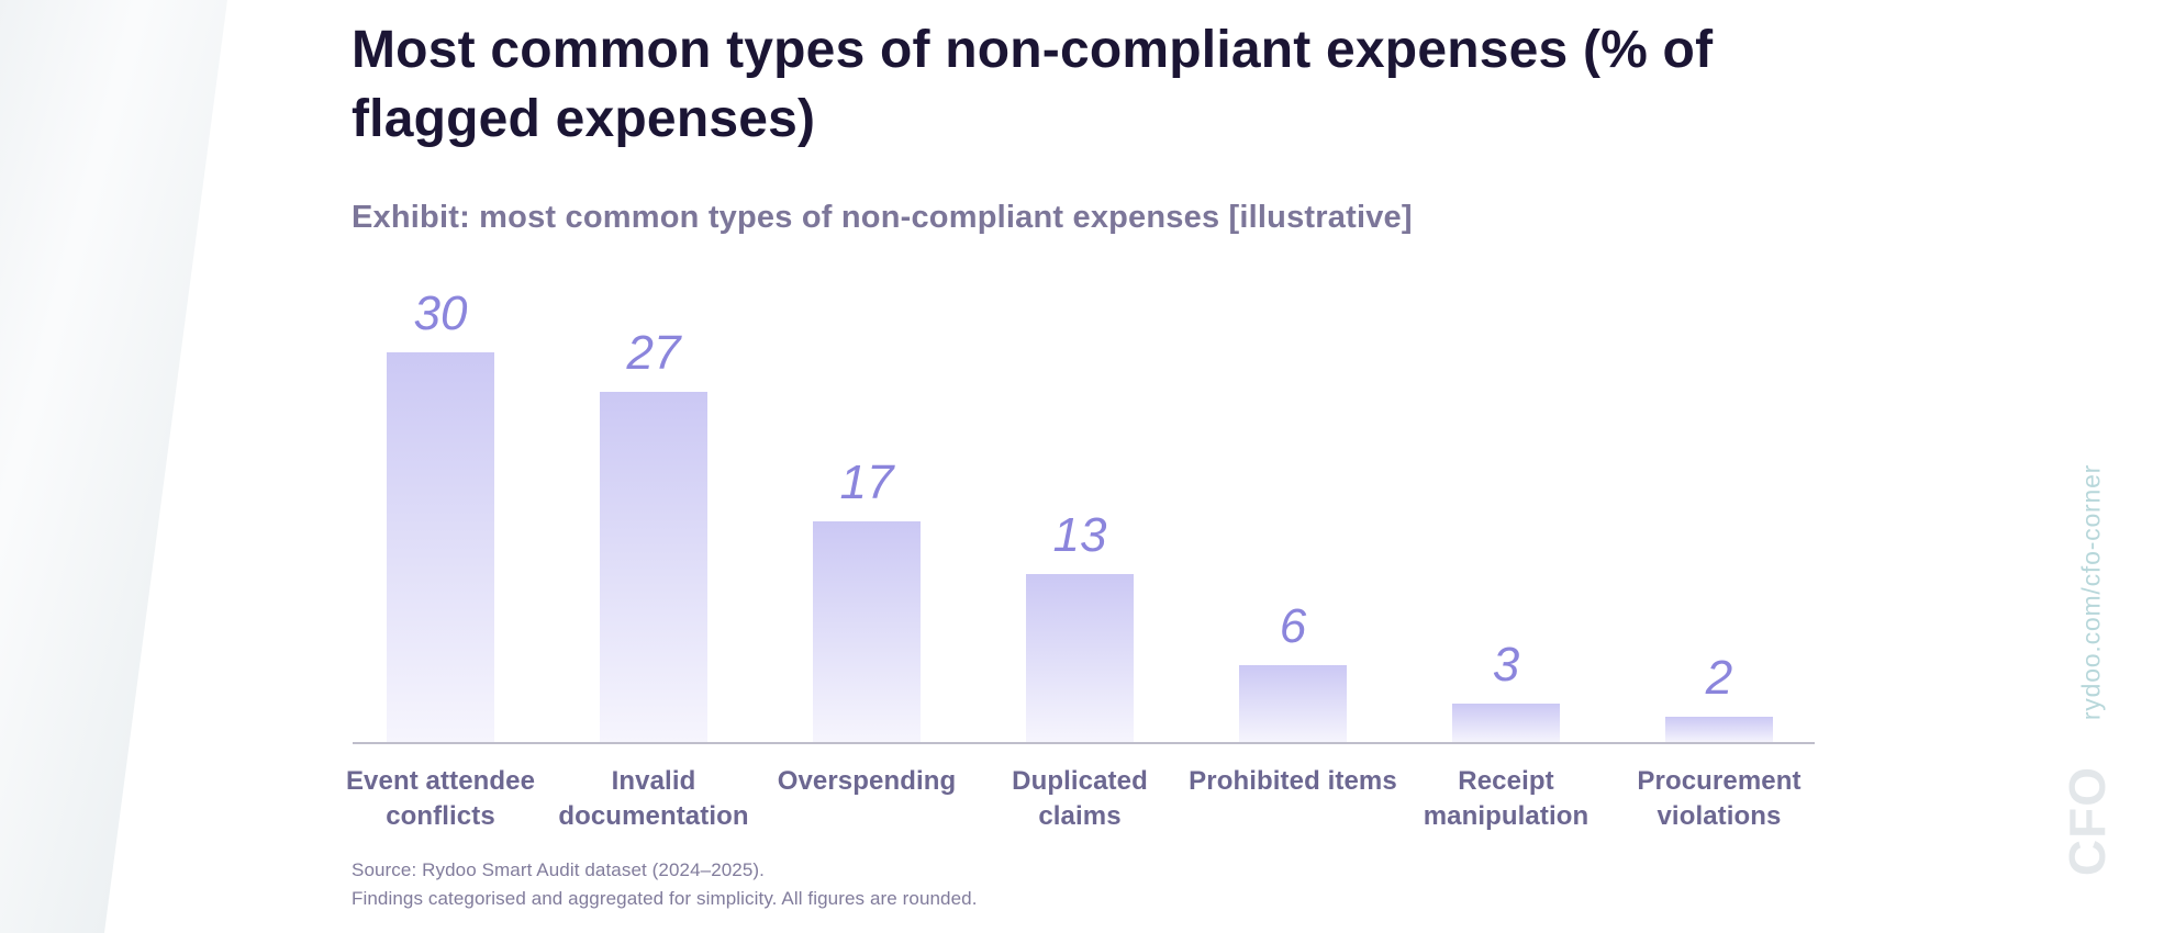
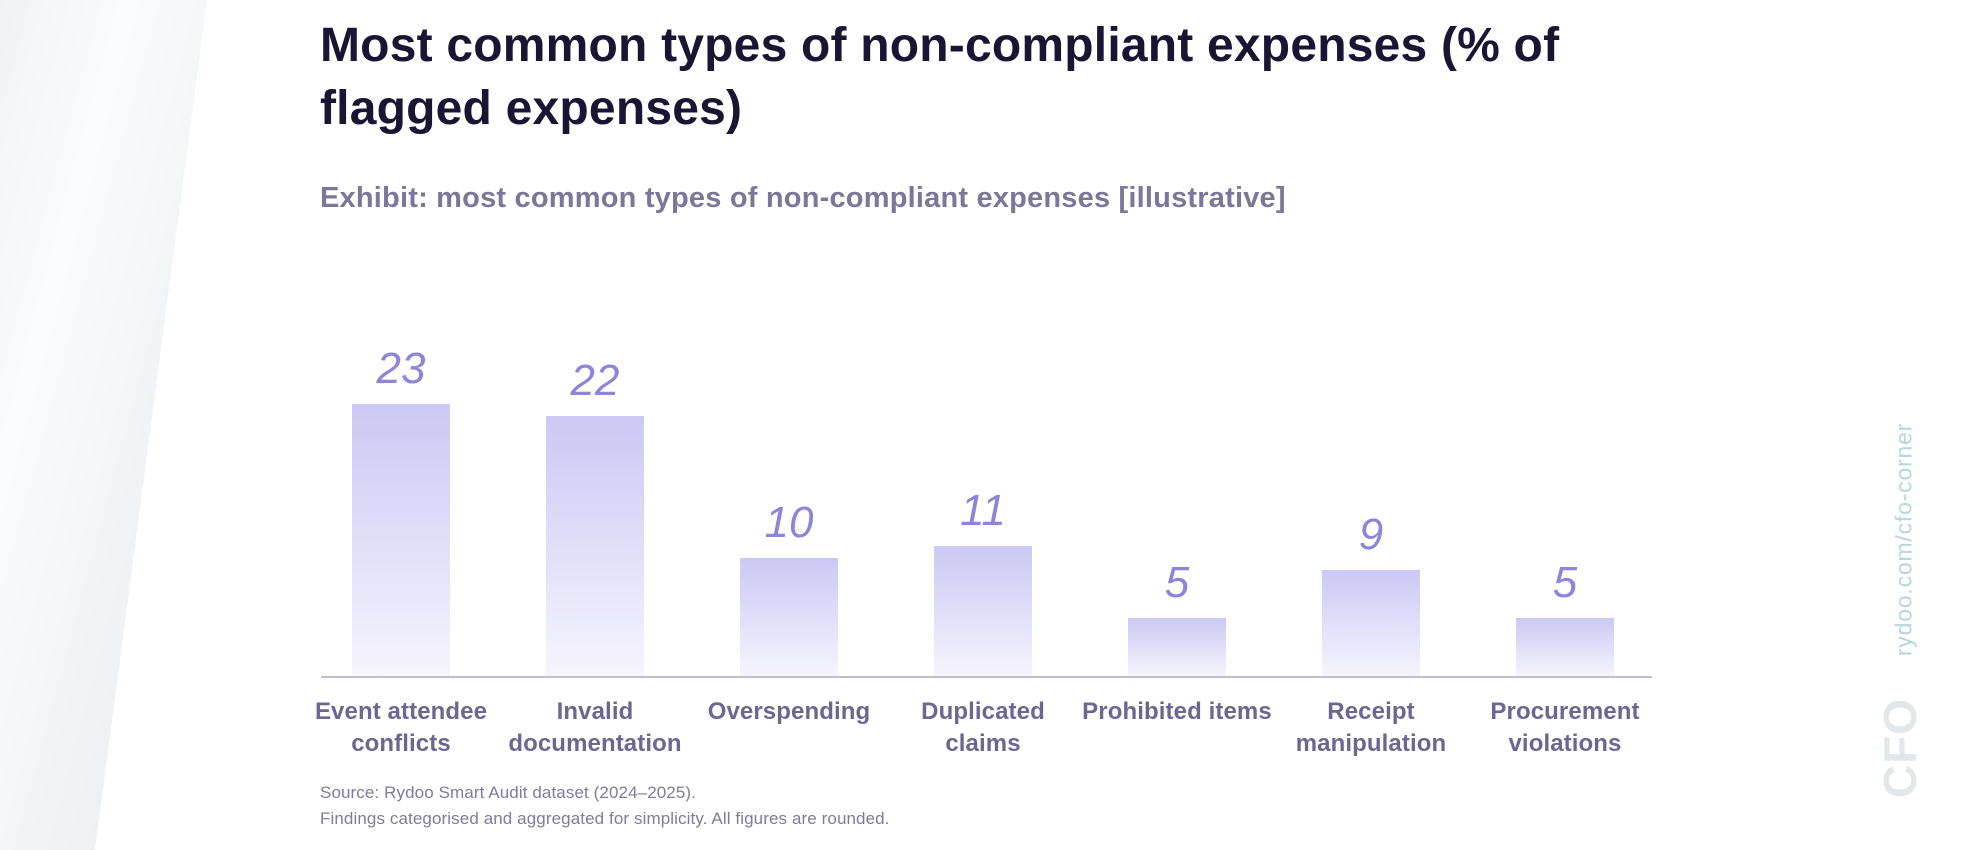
Event attendee conflicts: 30 -> 23
Invalid documentation: 27 -> 22
Overspending: 17 -> 10
Duplicated claims: 13 -> 11
Prohibited items: 6 -> 5
Receipt manipulation: 3 -> 9
Procurement violations: 2 -> 5
